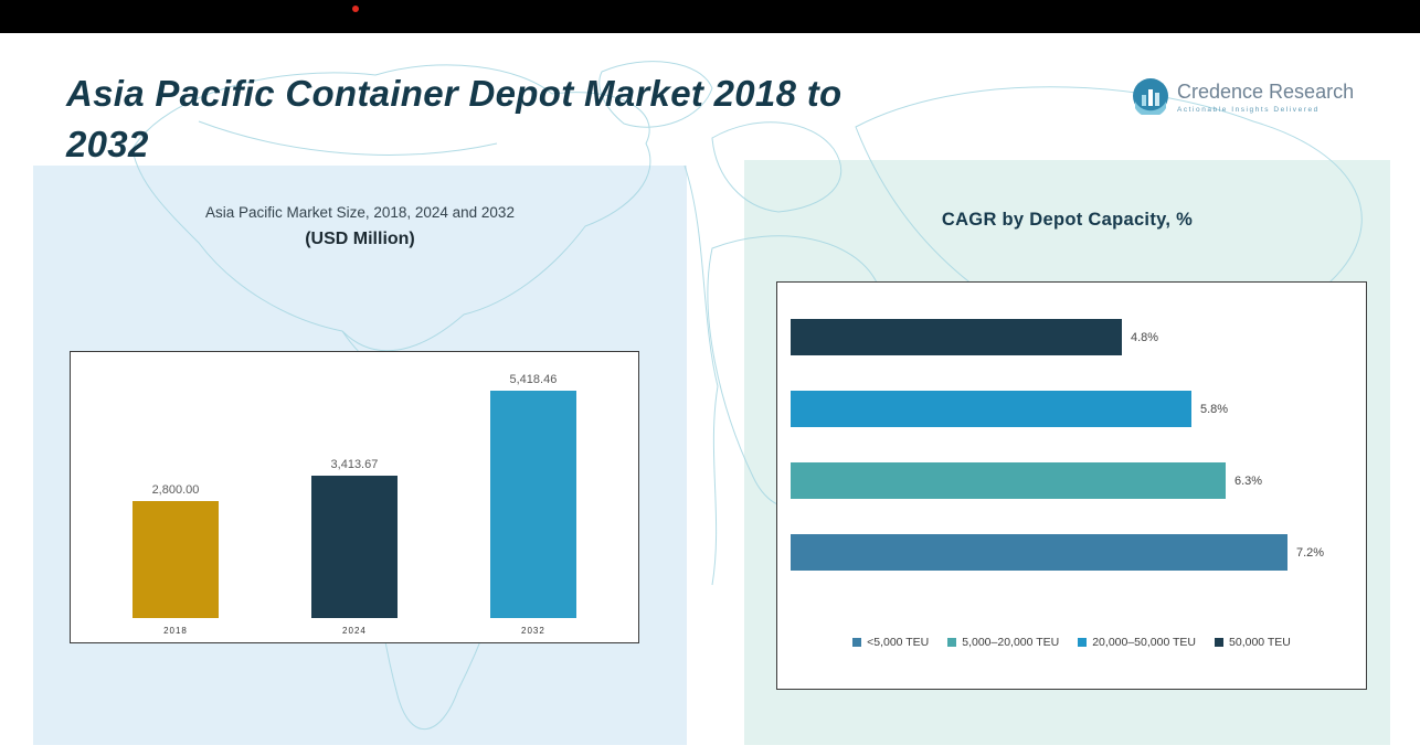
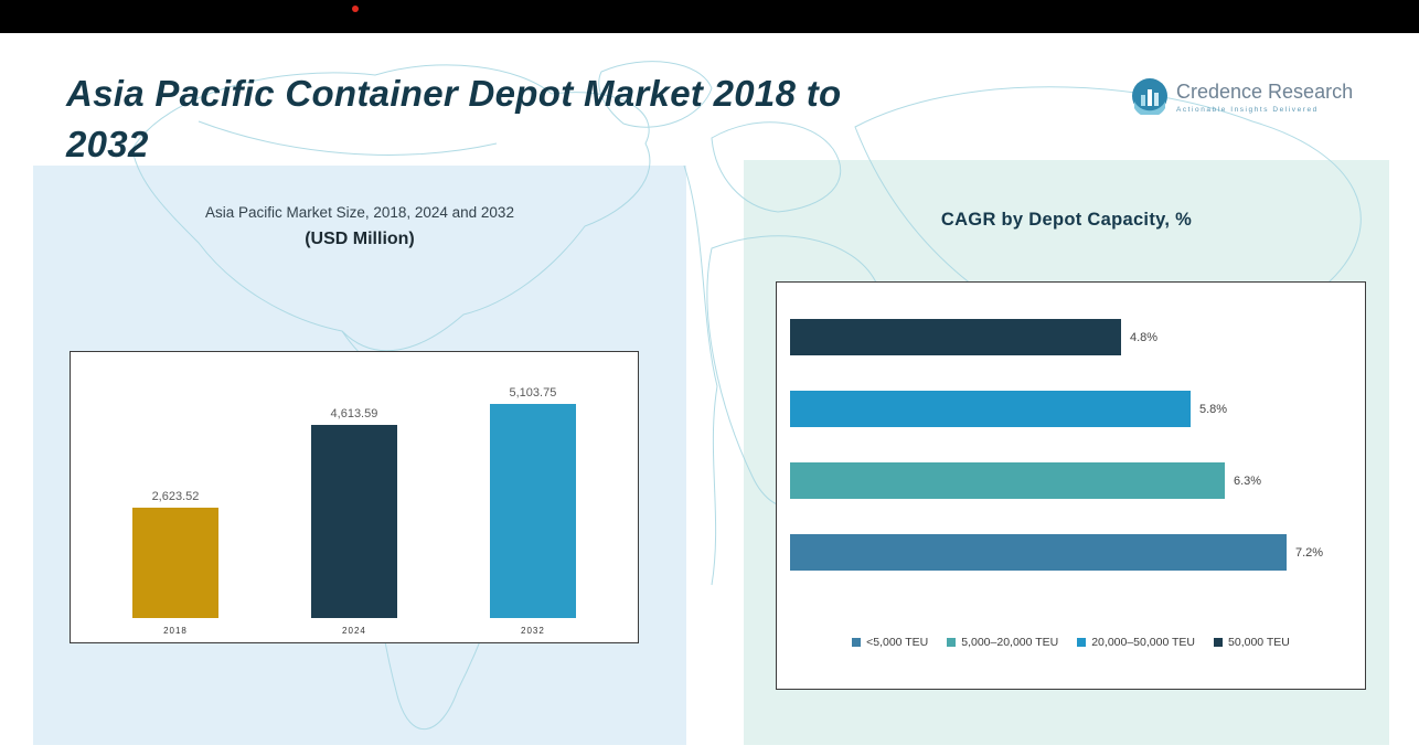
Asia Pacific Market Size, 2018, 2024 and 2032 (USD Million)/2018: 2,800.00 -> 2,623.52
Asia Pacific Market Size, 2018, 2024 and 2032 (USD Million)/2024: 3,413.67 -> 4,613.59
Asia Pacific Market Size, 2018, 2024 and 2032 (USD Million)/2032: 5,418.46 -> 5,103.75
